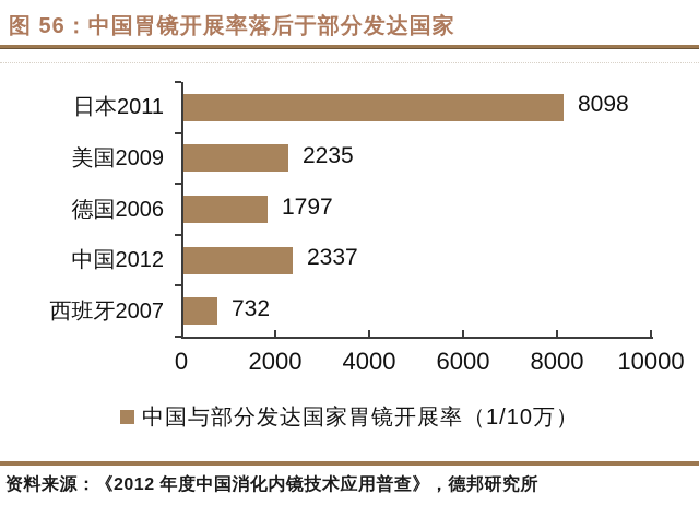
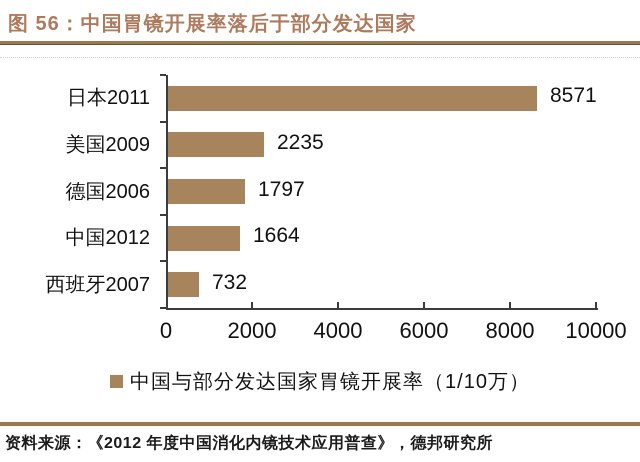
日本2011: 8098 -> 8571
中国2012: 2337 -> 1664
